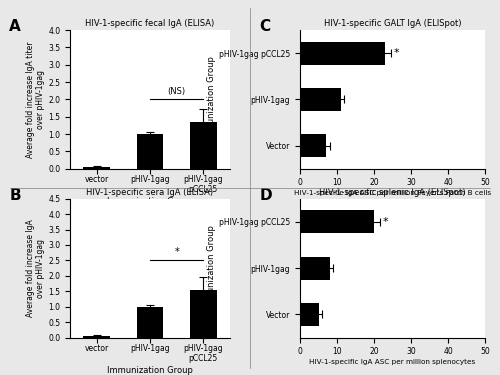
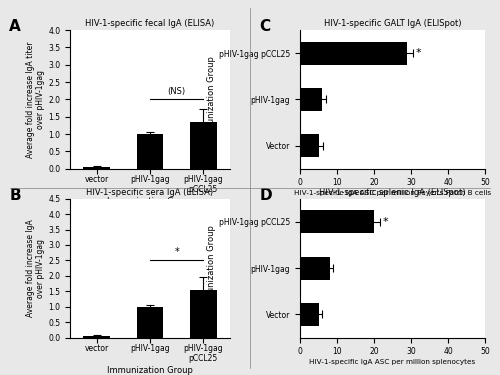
HIV-1-specific GALT IgA (ELISpot)/pHIV-1gag pCCL25: 23 -> 29
HIV-1-specific GALT IgA (ELISpot)/pHIV-1gag: 11 -> 6
HIV-1-specific GALT IgA (ELISpot)/Vector: 7 -> 5
